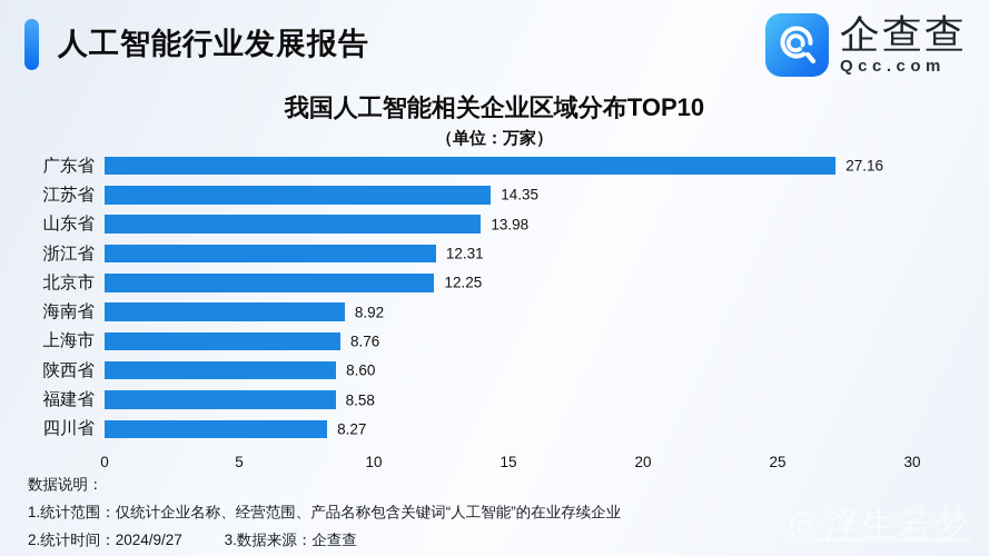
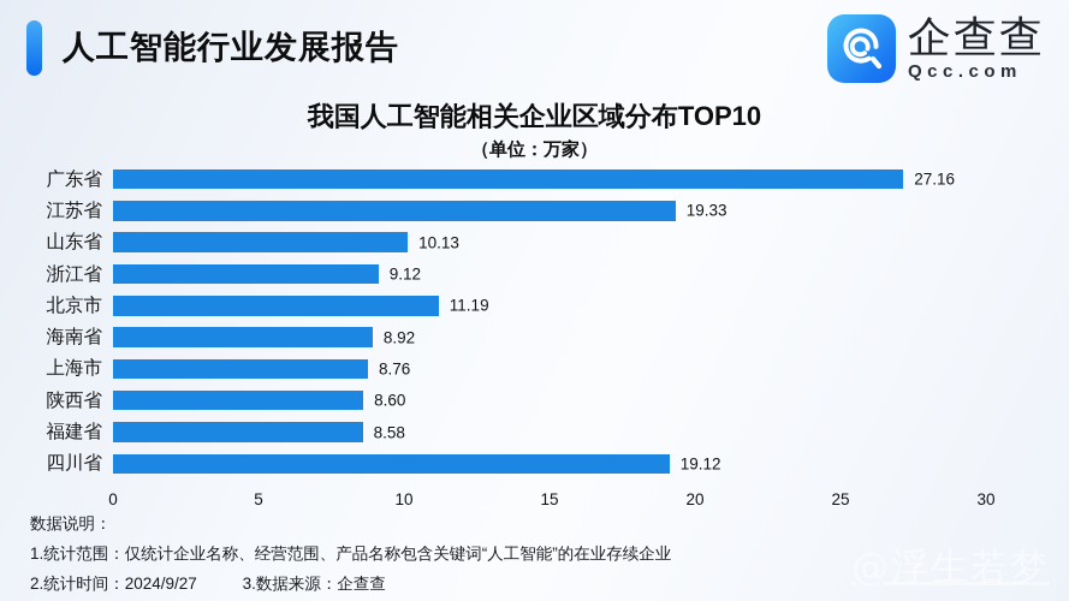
江苏省: 14.35 -> 19.33
山东省: 13.98 -> 10.13
浙江省: 12.31 -> 9.12
北京市: 12.25 -> 11.19
四川省: 8.27 -> 19.12
